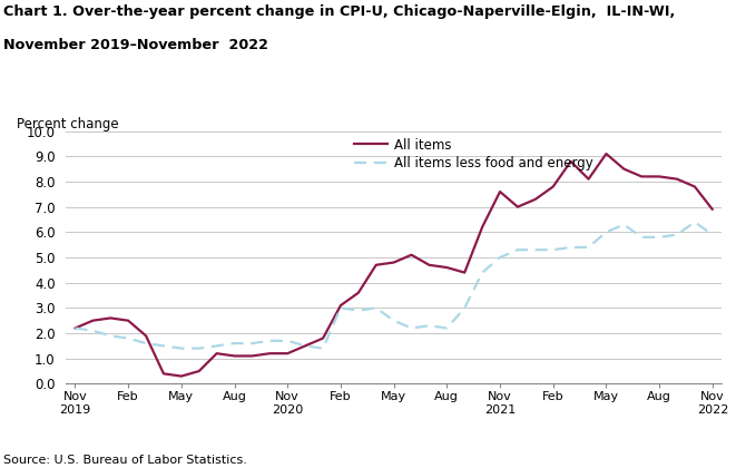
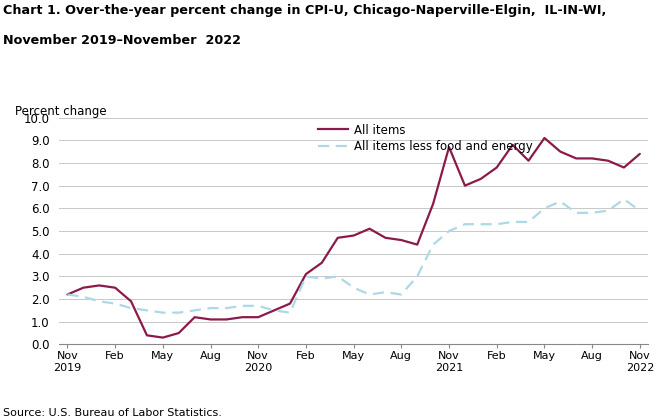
All items/Nov 2021: 7.6 -> 8.7
All items/Nov 2022: 6.9 -> 8.4
